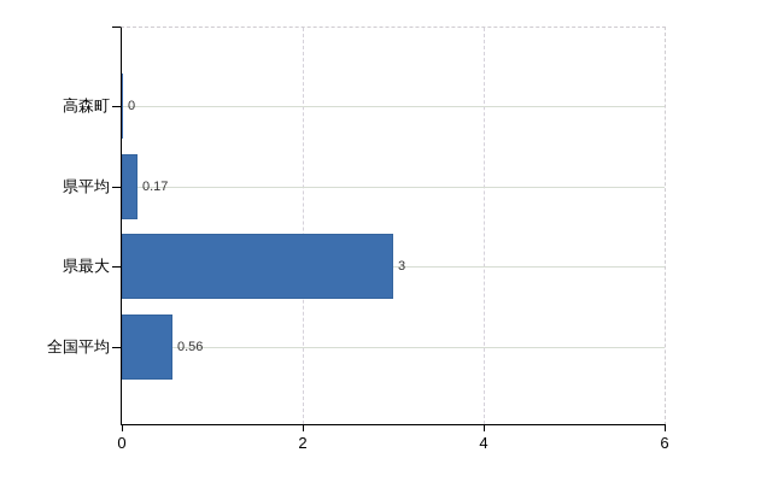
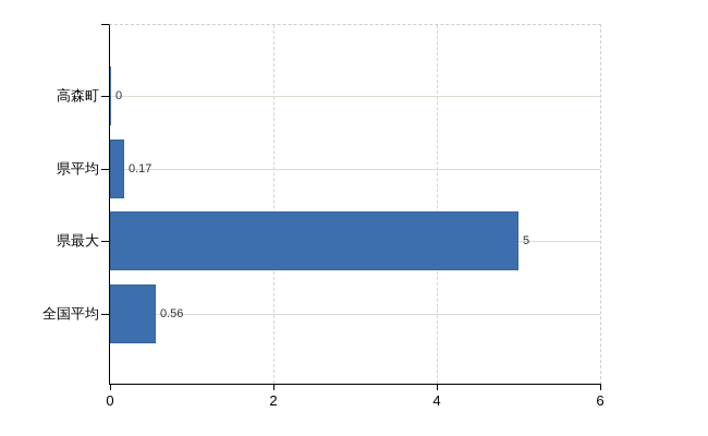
県最大: 3 -> 5
